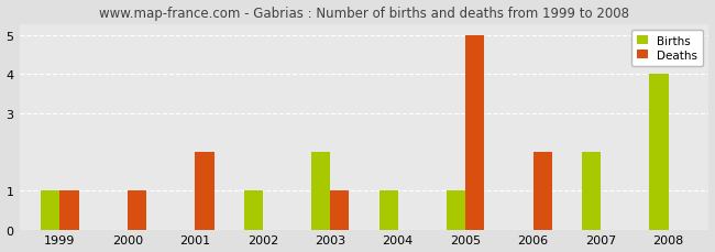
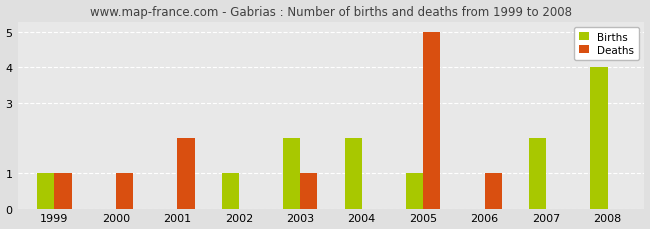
Births/2004: 1 -> 2
Deaths/2006: 2 -> 1
